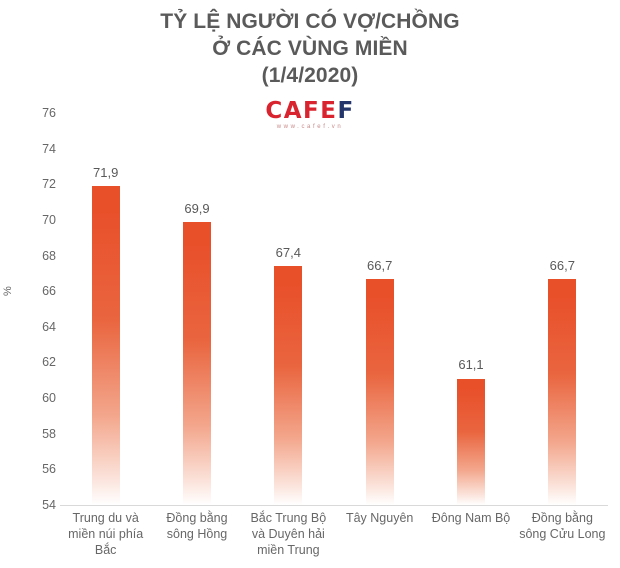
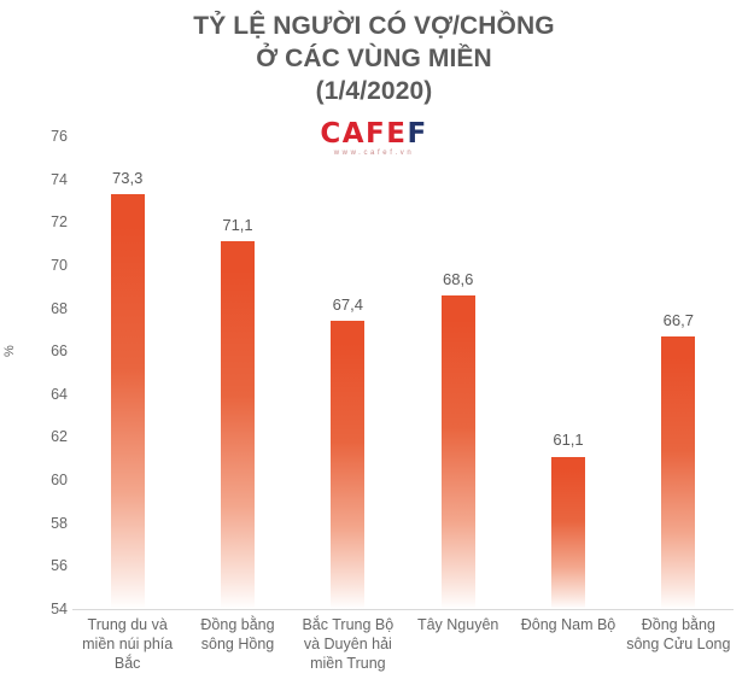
Trung du và miền núi phía Bắc: 71,9 -> 73,3
Đồng bằng sông Hồng: 69,9 -> 71,1
Tây Nguyên: 66,7 -> 68,6
